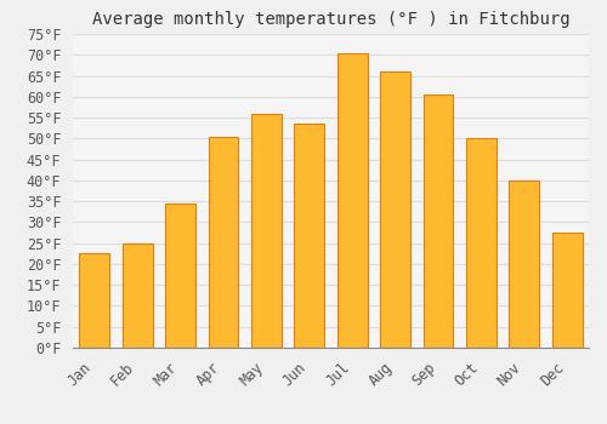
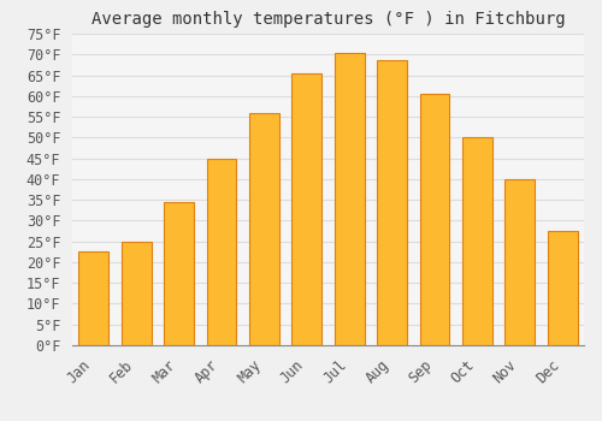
Apr: 50.5°F -> 45.0°F
Jun: 53.5°F -> 65.5°F
Aug: 66.0°F -> 68.5°F
